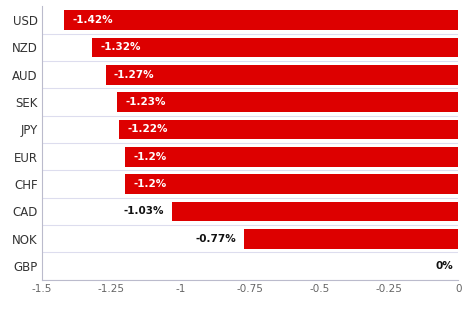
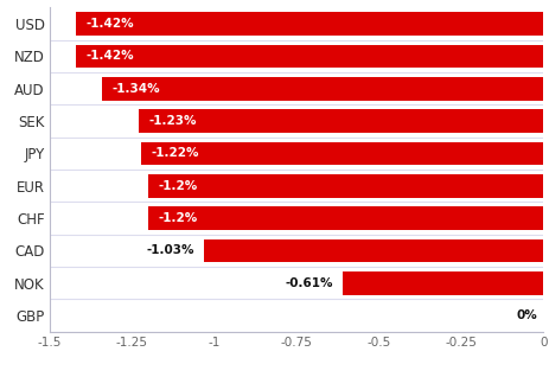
NZD: -1.32% -> -1.42%
AUD: -1.27% -> -1.34%
NOK: -0.77% -> -0.61%
